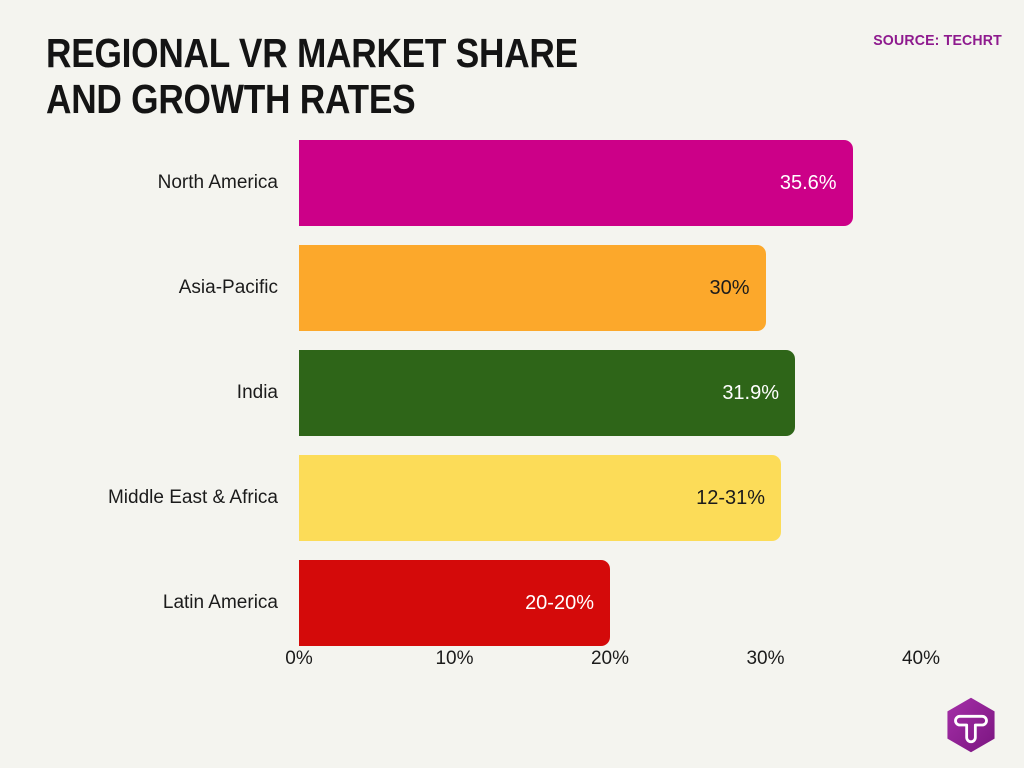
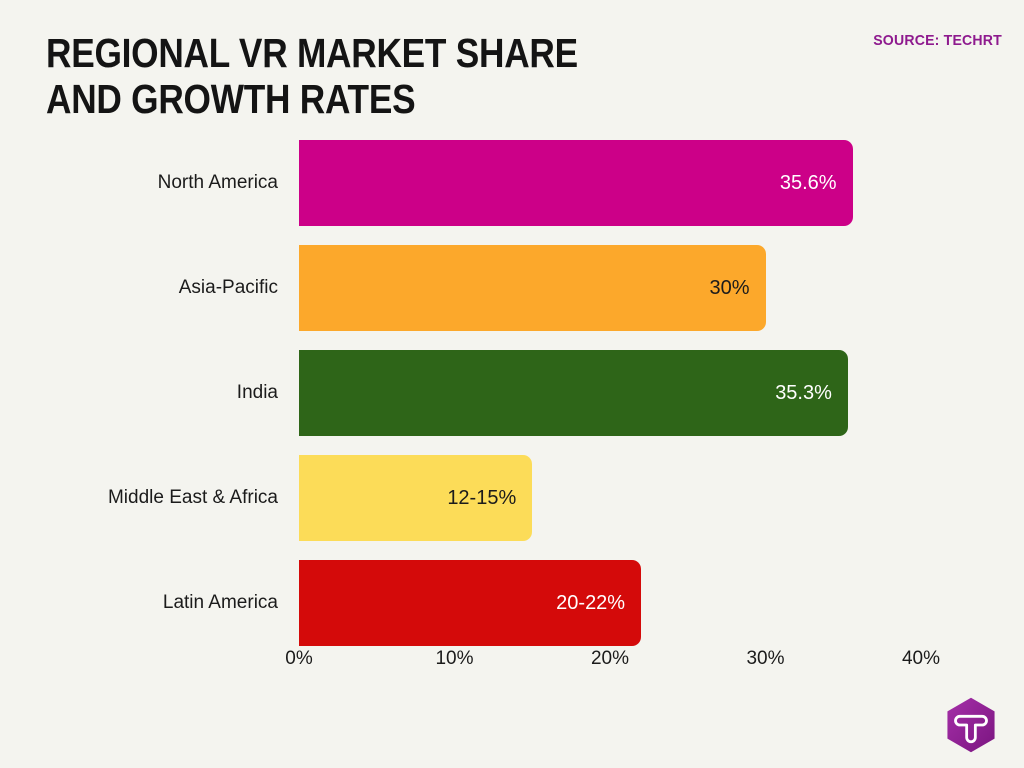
India: 31.9% -> 35.3%
Middle East & Africa: 31 -> 15
Latin America: 20 -> 22
